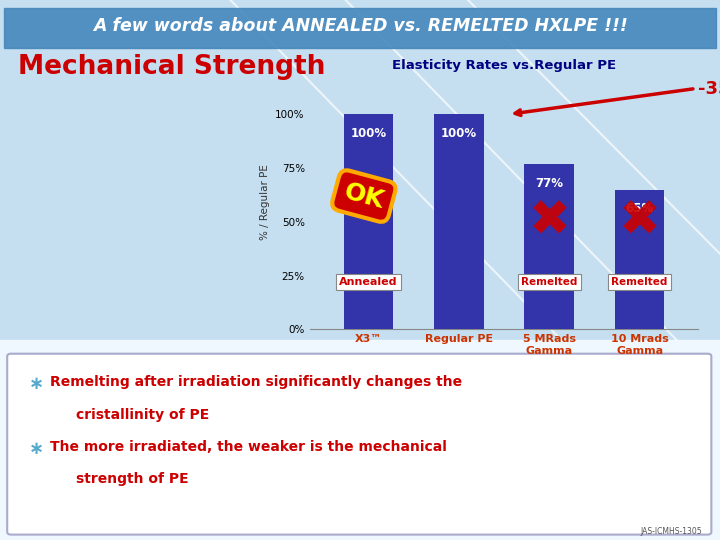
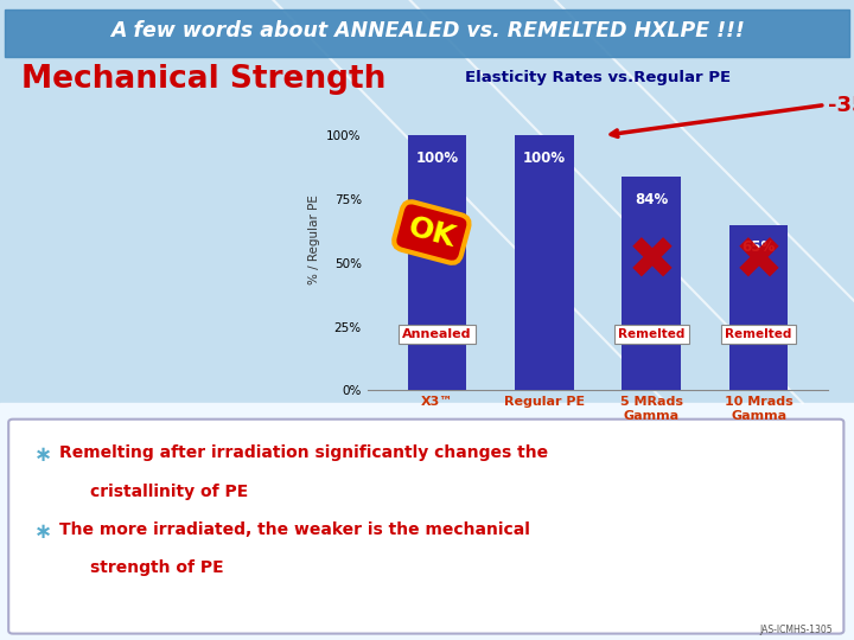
5 MRads Gamma: 77% -> 84%
